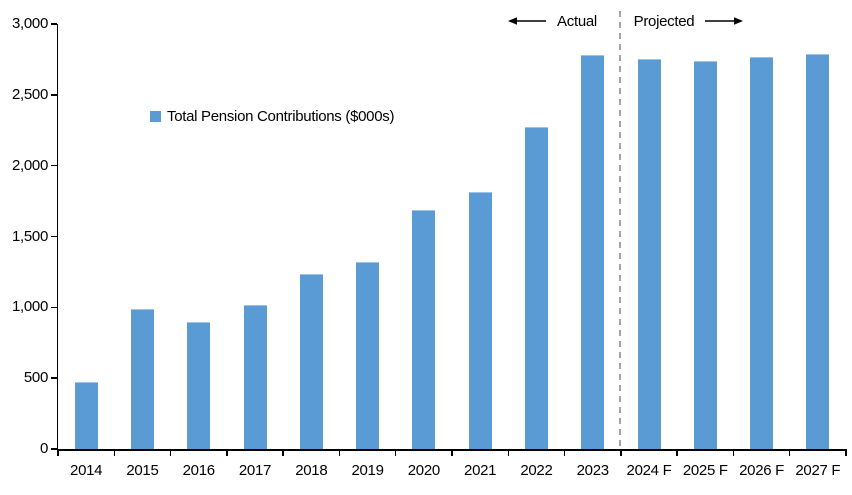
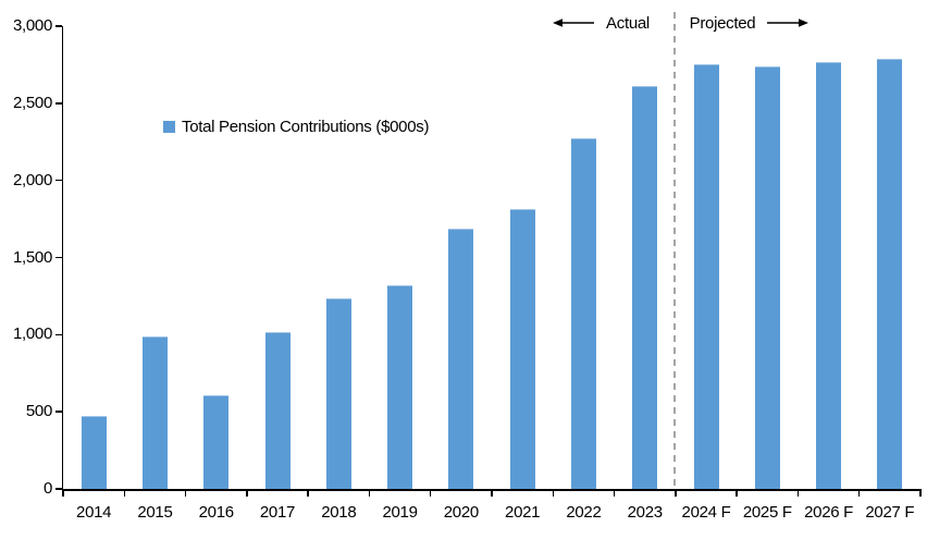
2016: 900 -> 610
2023: 2780 -> 2610
